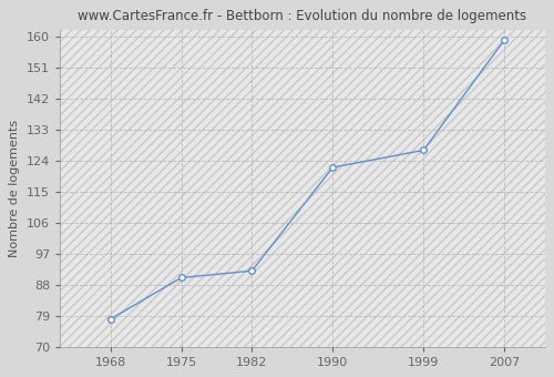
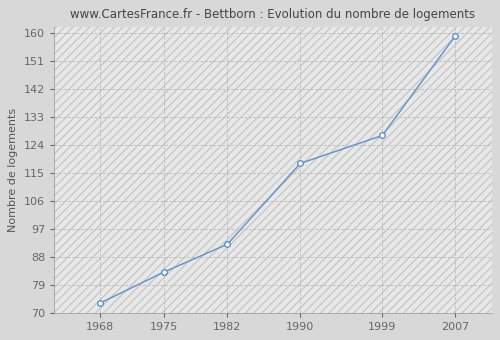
1968: 78 -> 73
1975: 90 -> 83
1990: 122 -> 118
